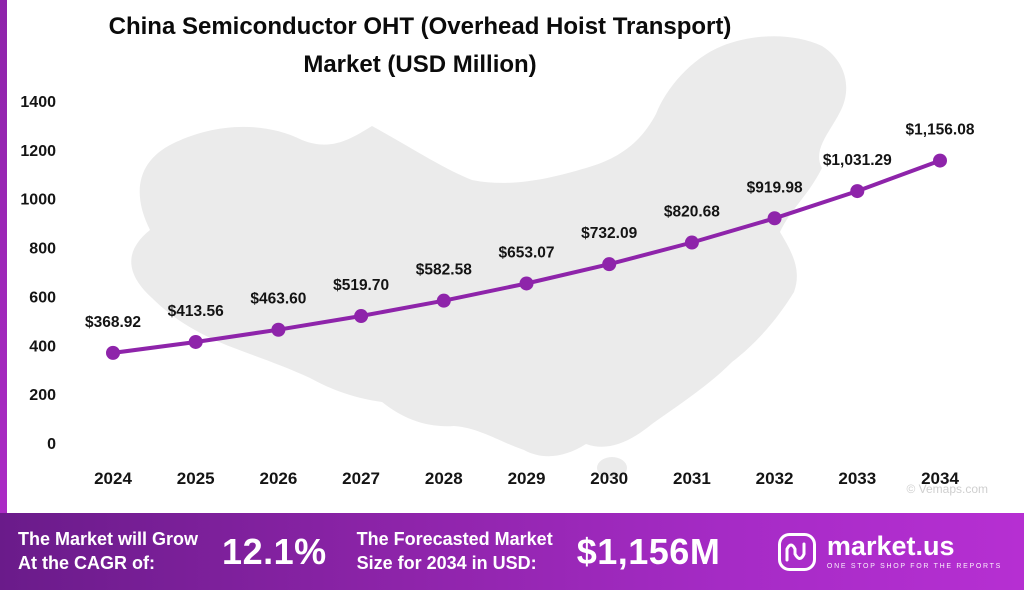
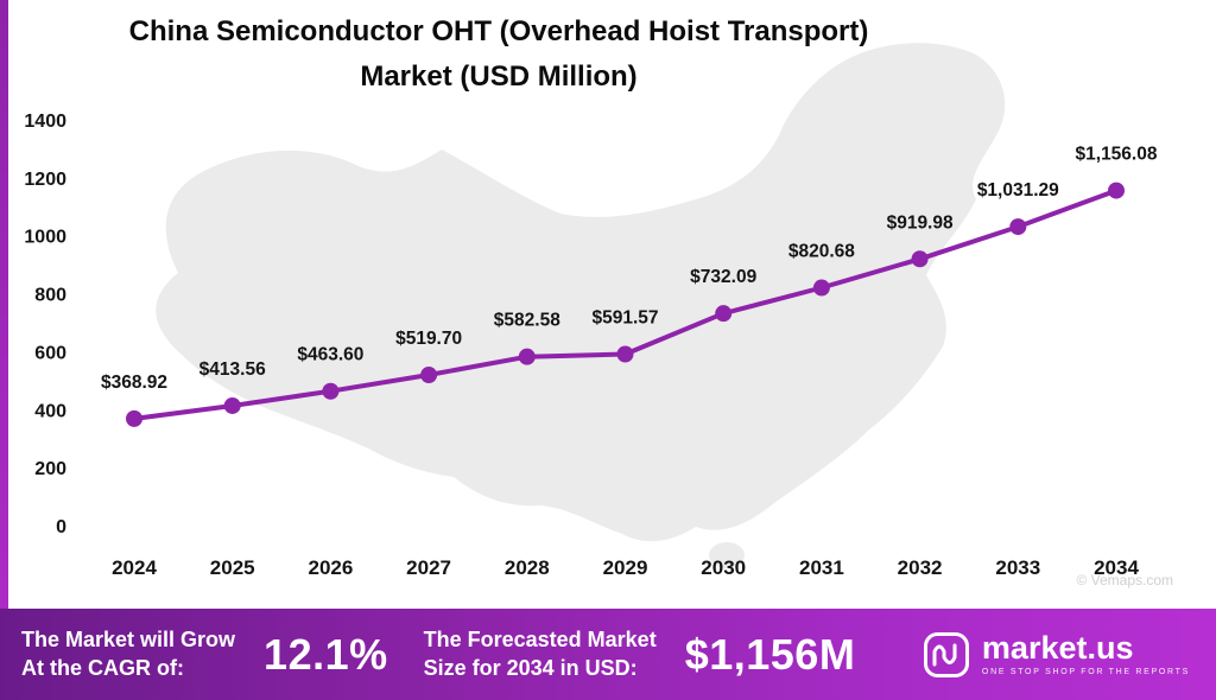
2029: $653.07 -> $591.57
